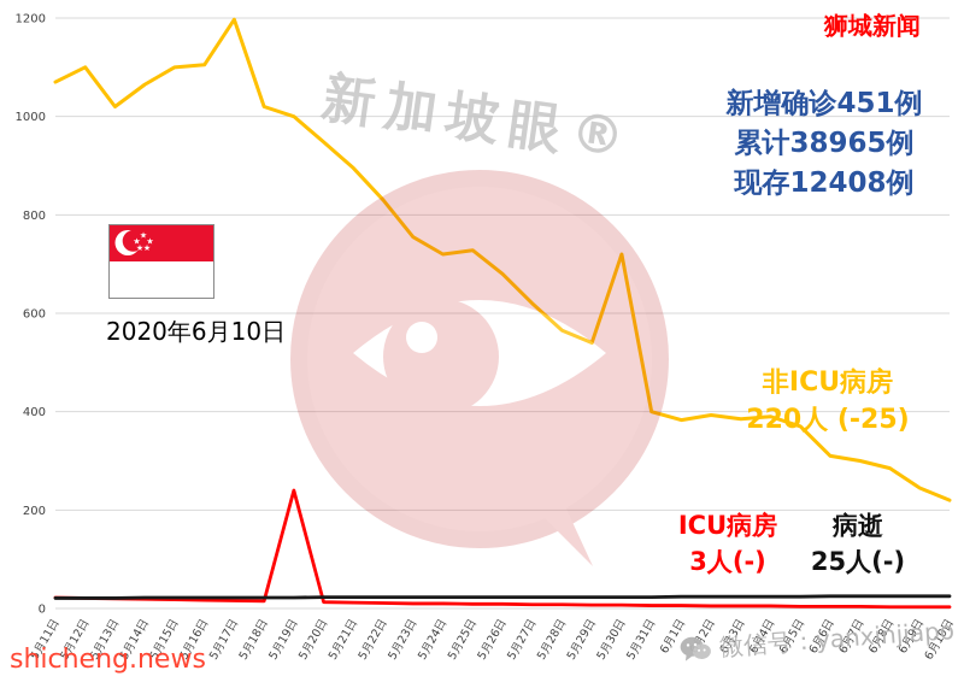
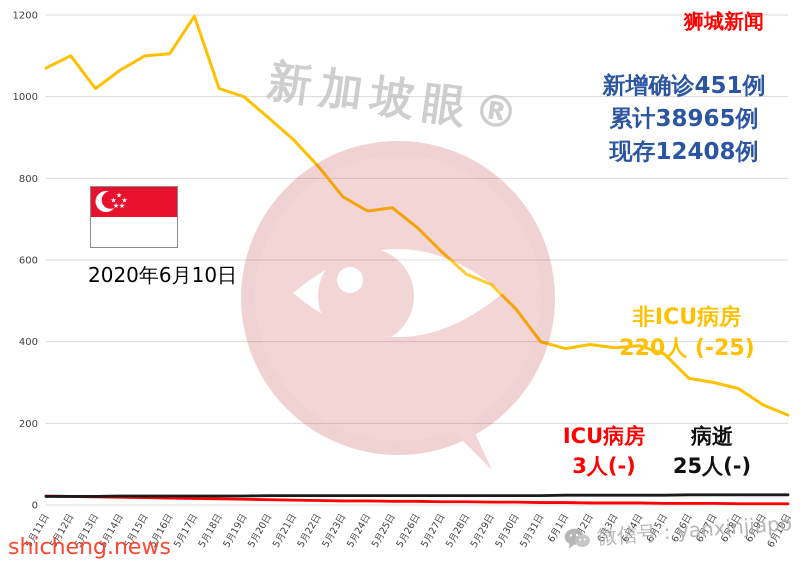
ICU病房/5月19日: 240 -> 10
非ICU病房/5月30日: 720 -> 480
